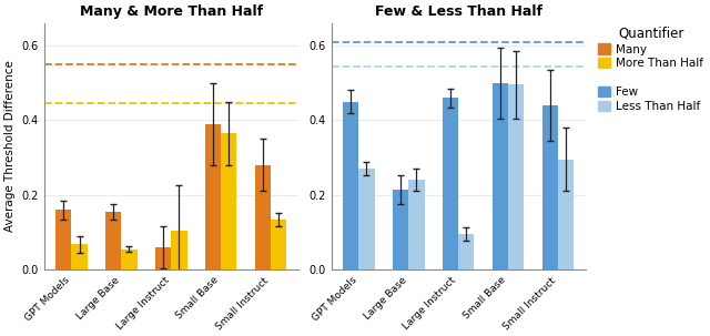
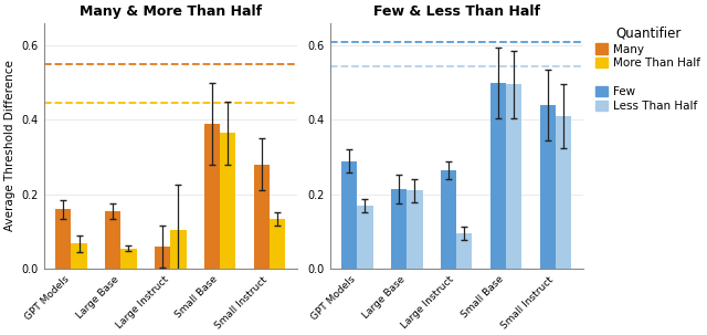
Few & Less Than Half/Few/GPT Models: 0.450 -> 0.290
Few & Less Than Half/Less Than Half/GPT Models: 0.270 -> 0.170
Few & Less Than Half/Less Than Half/Large Base: 0.240 -> 0.210
Few & Less Than Half/Few/Large Instruct: 0.460 -> 0.265
Few & Less Than Half/Less Than Half/Small Instruct: 0.295 -> 0.410
